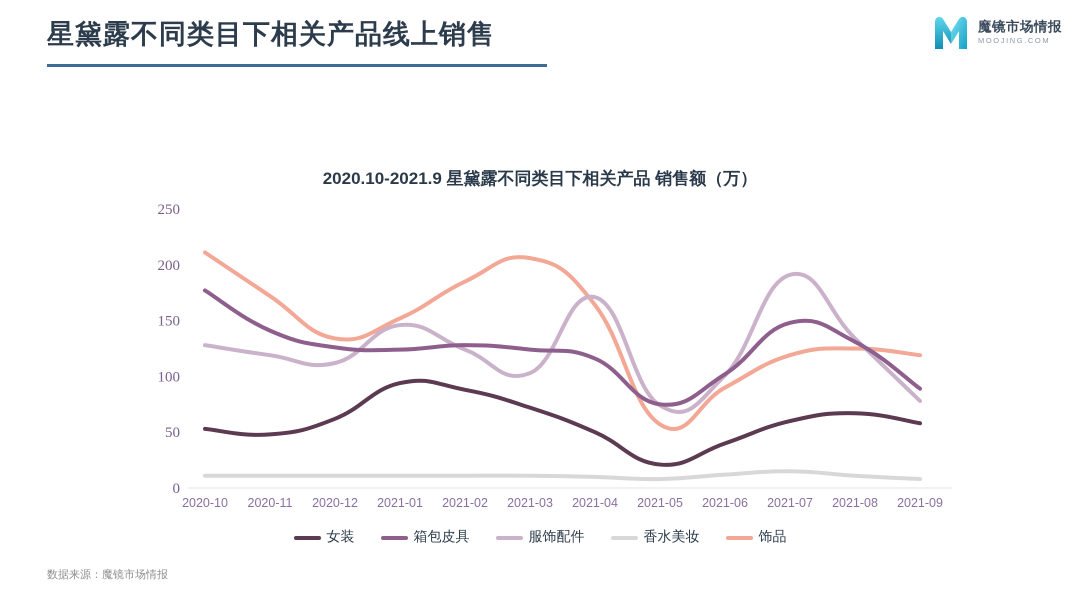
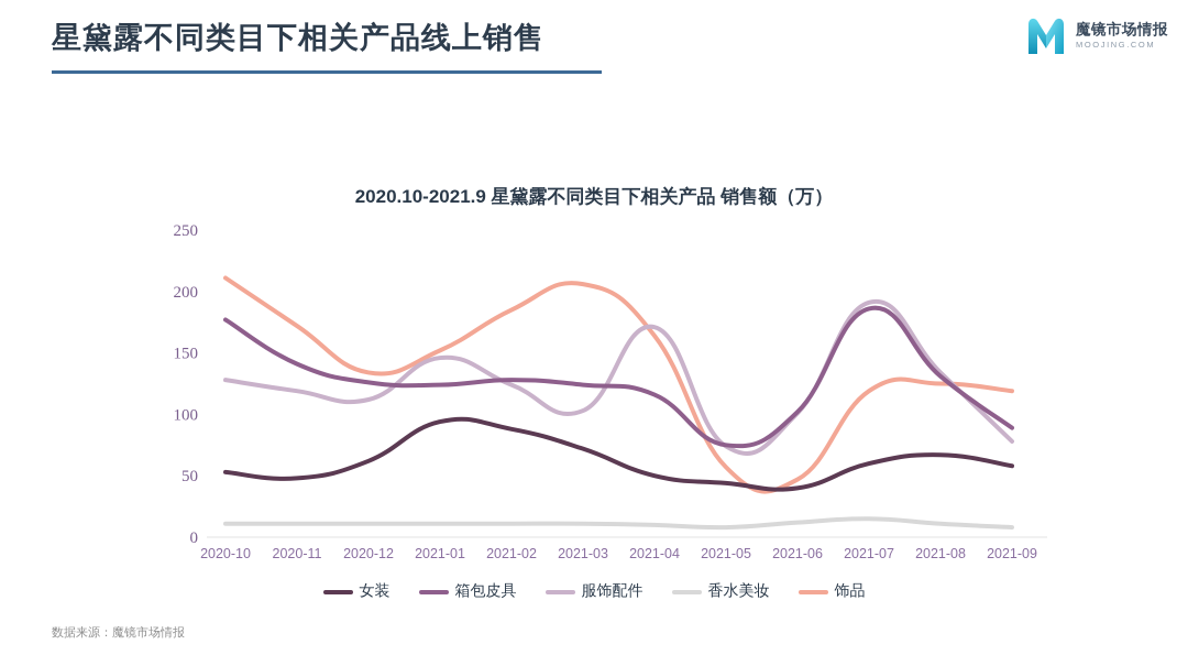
女装/2021-05: 21 -> 44
饰品/2021-06: 90 -> 47
箱包皮具/2021-07: 148 -> 186
